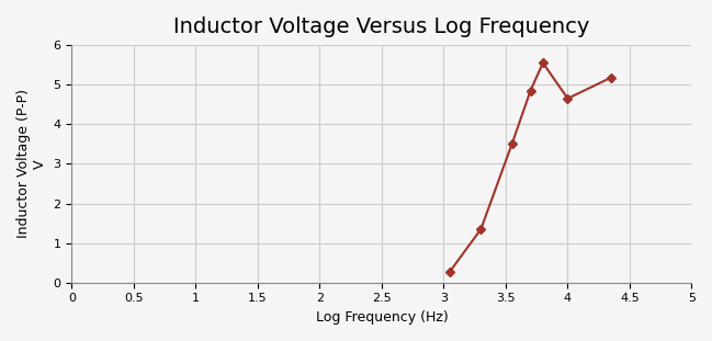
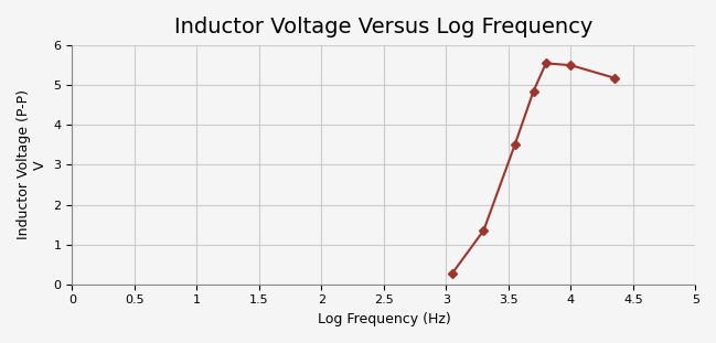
4: 4.65 -> 5.50
